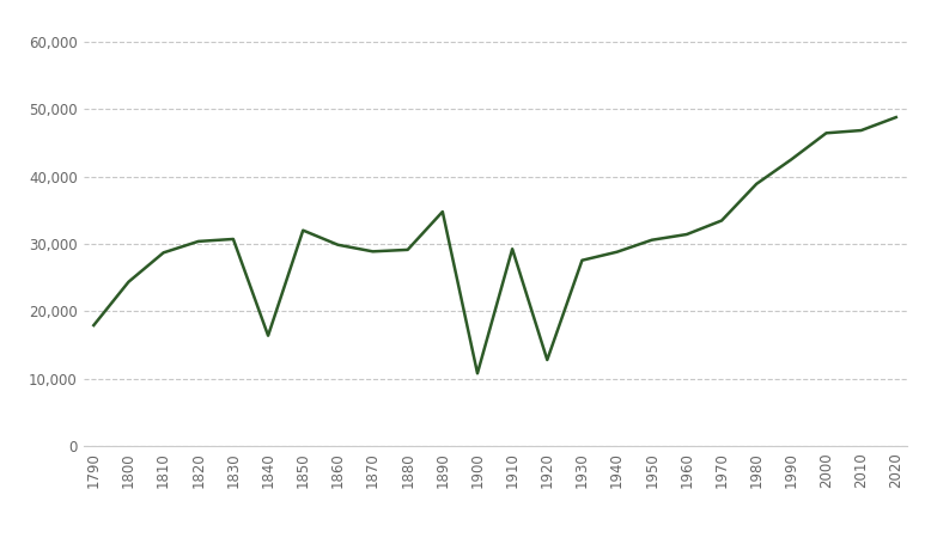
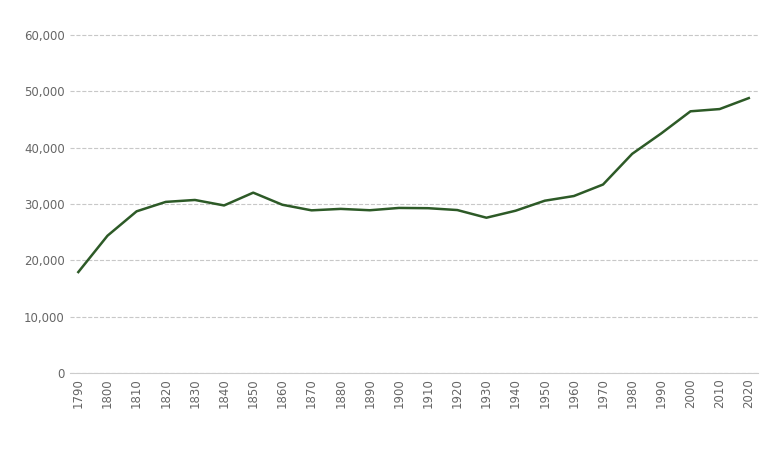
1840: 16,400 -> 29,800
1890: 34,800 -> 28,900
1900: 10,800 -> 29,300
1920: 12,800 -> 28,900
